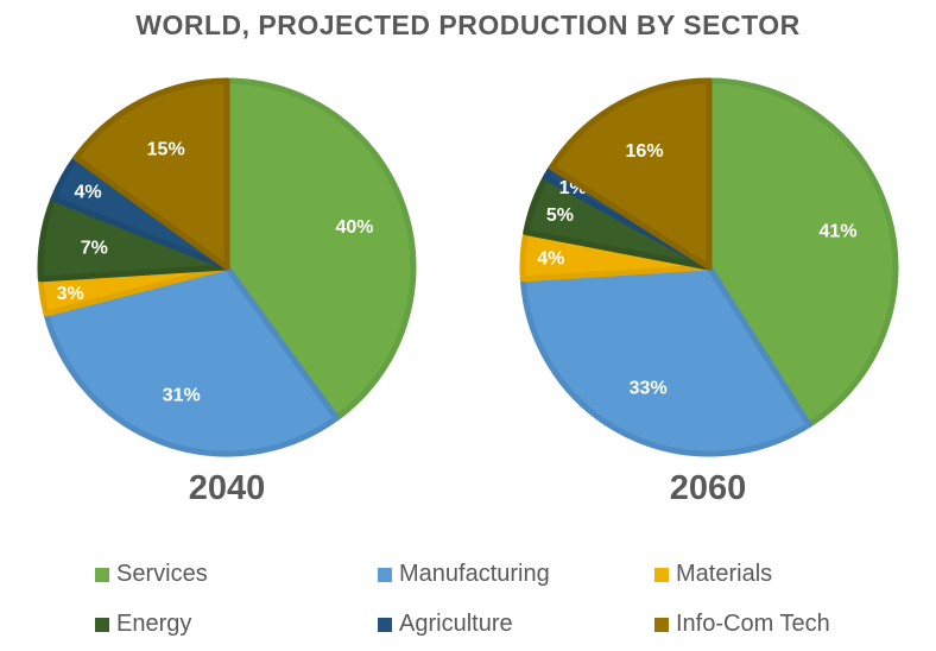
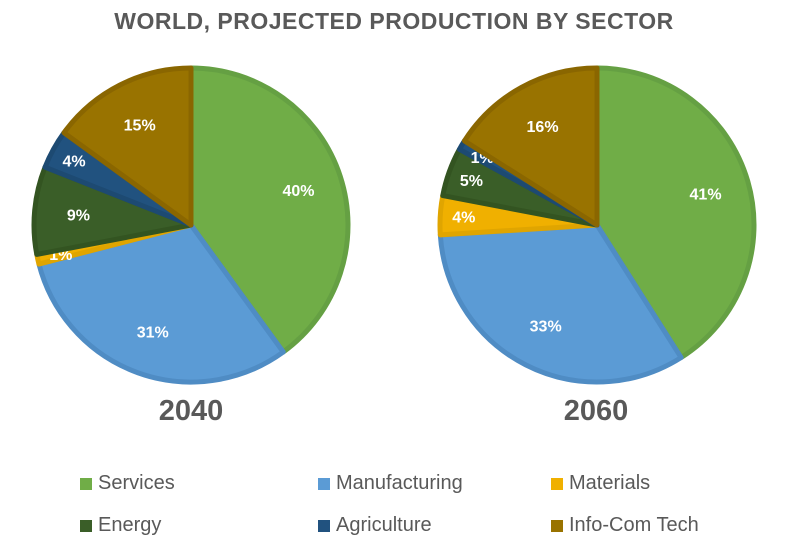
2040/Materials: 3% -> 1%
2040/Energy: 7% -> 9%
